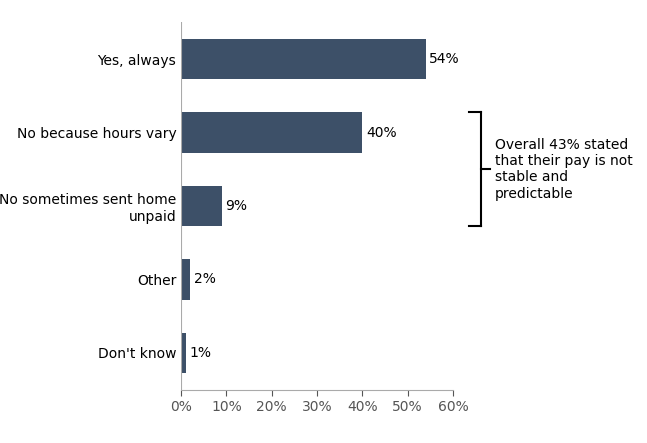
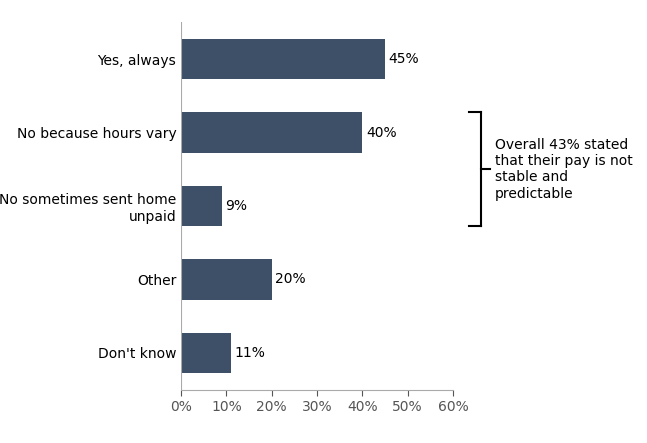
Yes, always: 54% -> 45%
Other: 2% -> 20%
Don't know: 1% -> 11%
